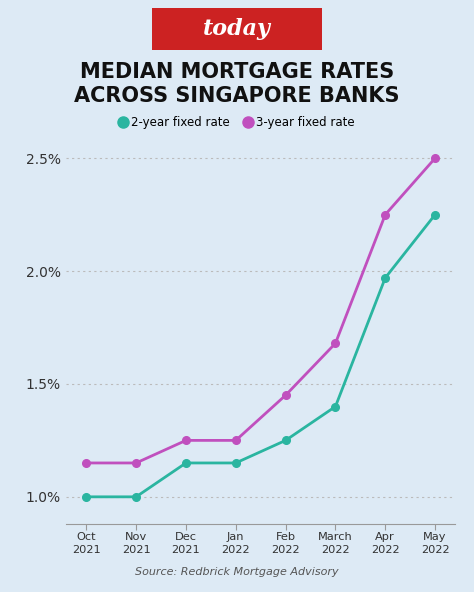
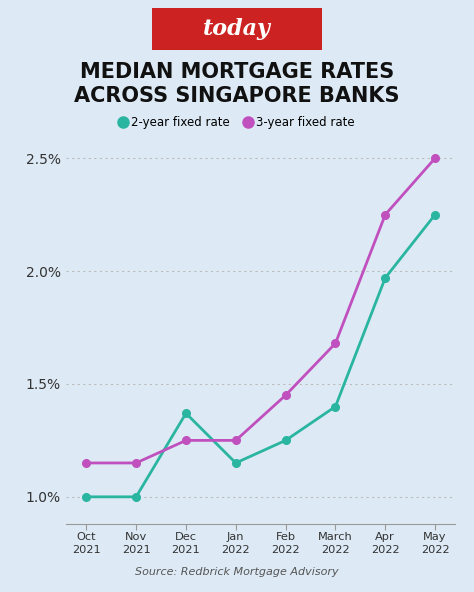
2-year fixed rate/Dec 2021: 1.15% -> 1.37%
